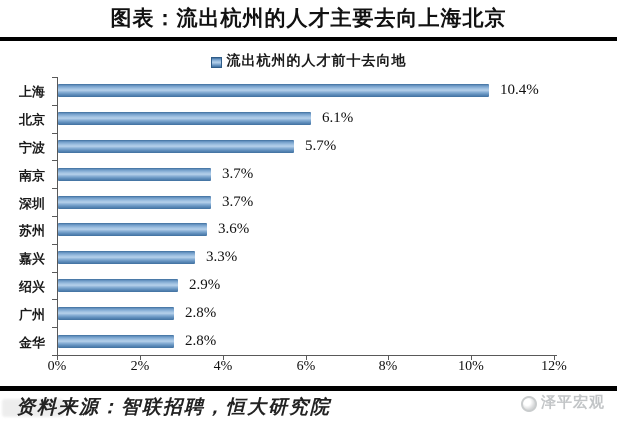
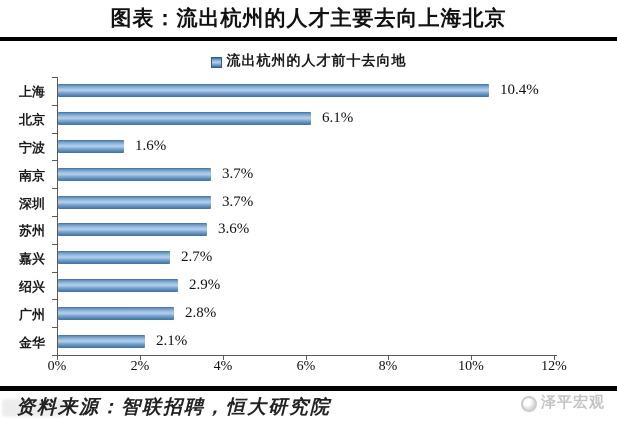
宁波: 5.7% -> 1.6%
嘉兴: 3.3% -> 2.7%
金华: 2.8% -> 2.1%
